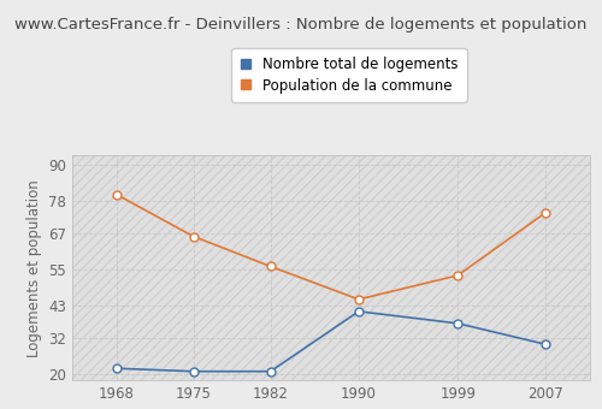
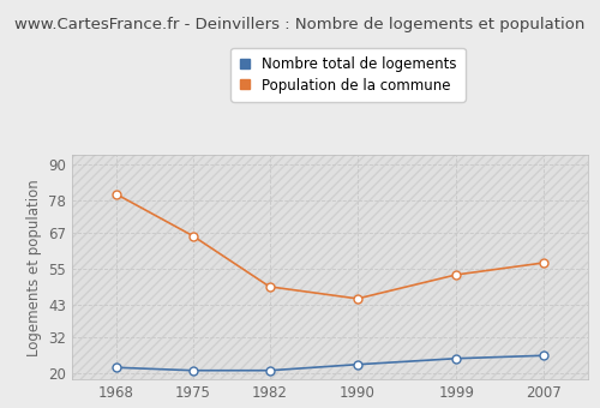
Population de la commune/1982: 56 -> 49
Nombre total de logements/1990: 41 -> 23
Nombre total de logements/1999: 37 -> 25
Nombre total de logements/2007: 30 -> 26
Population de la commune/2007: 74 -> 57
